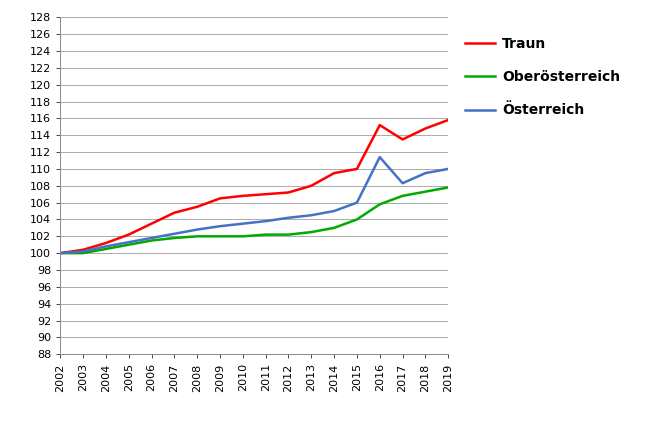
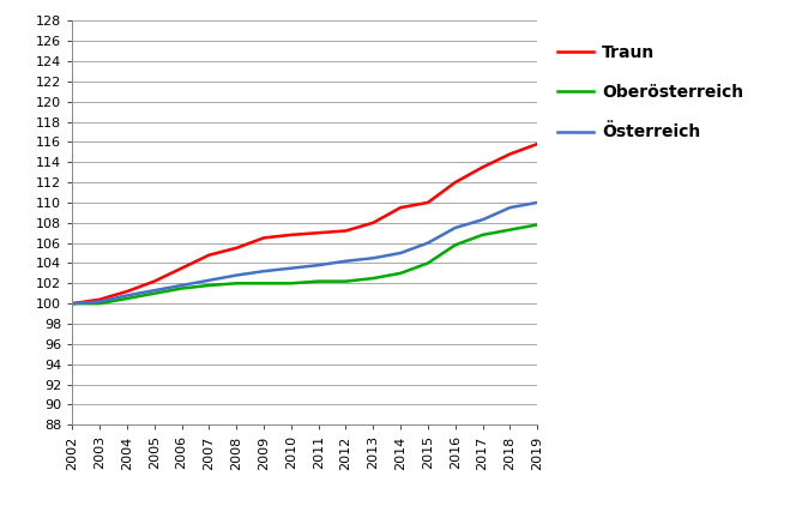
Traun/2016: 115.2 -> 112.0
Österreich/2016: 111.4 -> 107.5
